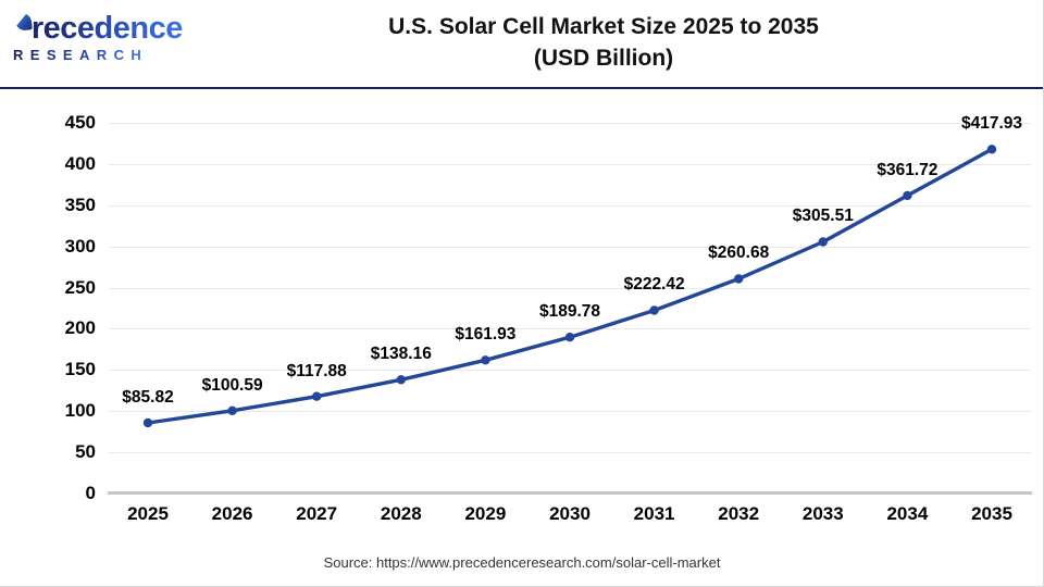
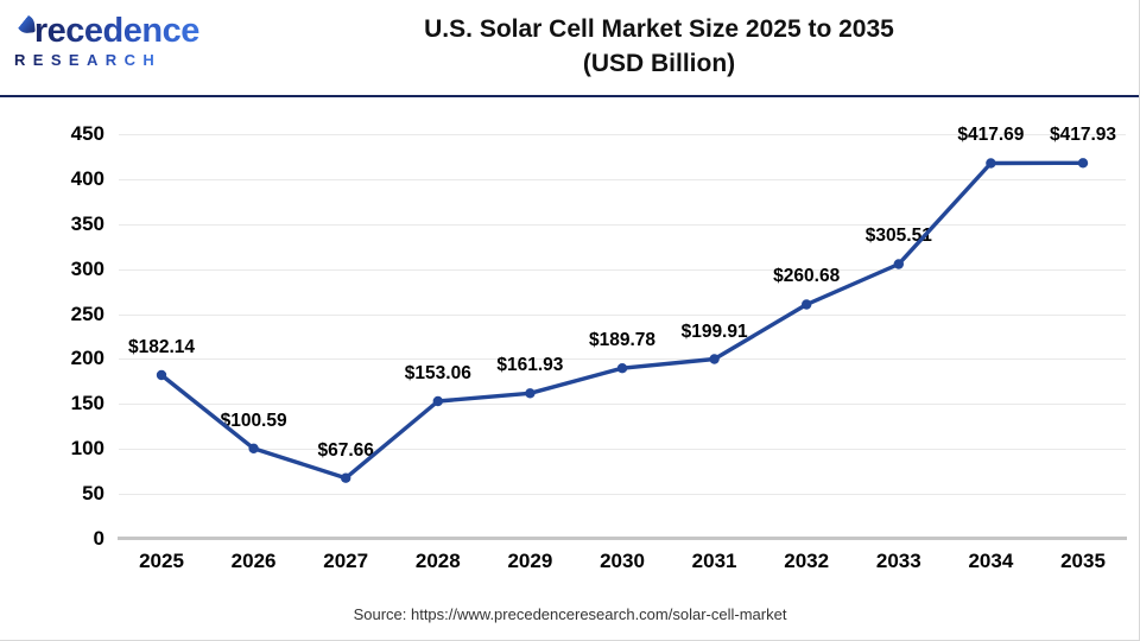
2025: $85.82 -> $182.14
2027: $117.88 -> $67.66
2028: $138.16 -> $153.06
2031: $222.42 -> $199.91
2034: $361.72 -> $417.69
